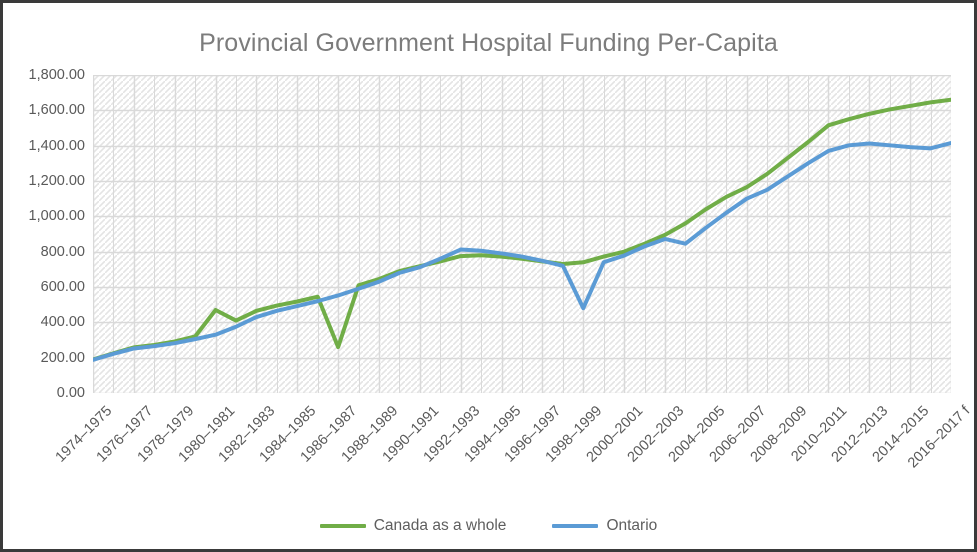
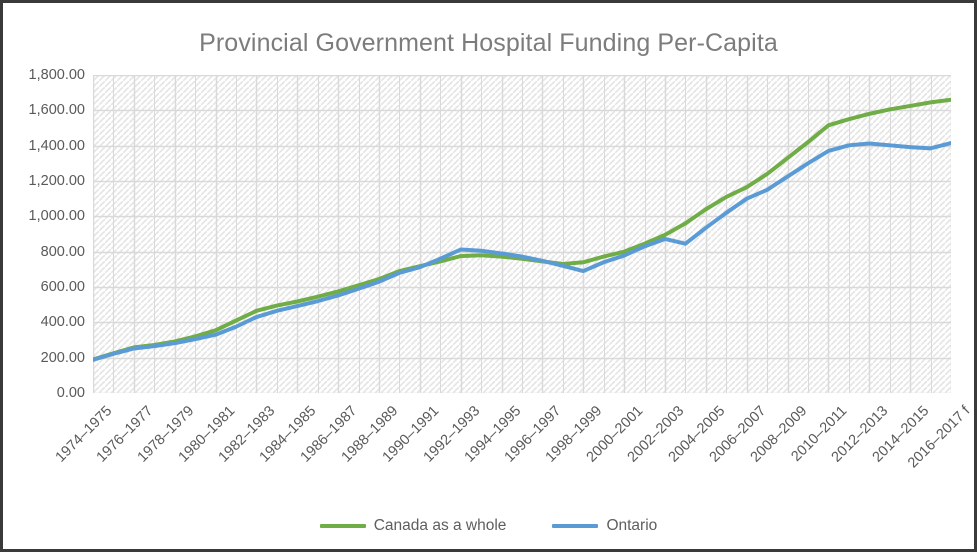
Canada as a whole/1980–1981: 470 -> 360
Canada as a whole/1986–1987: 260 -> 580
Ontario/1998–1999: 480 -> 690
